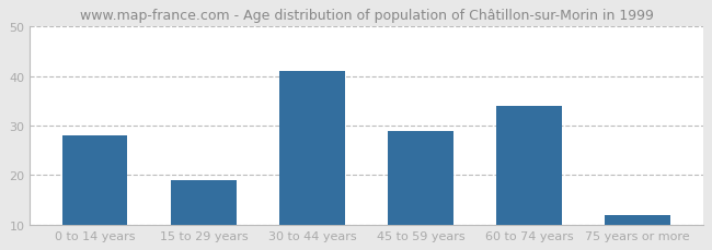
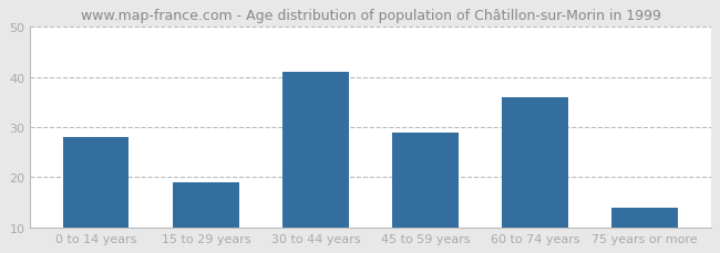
60 to 74 years: 34 -> 36
75 years or more: 12 -> 14
